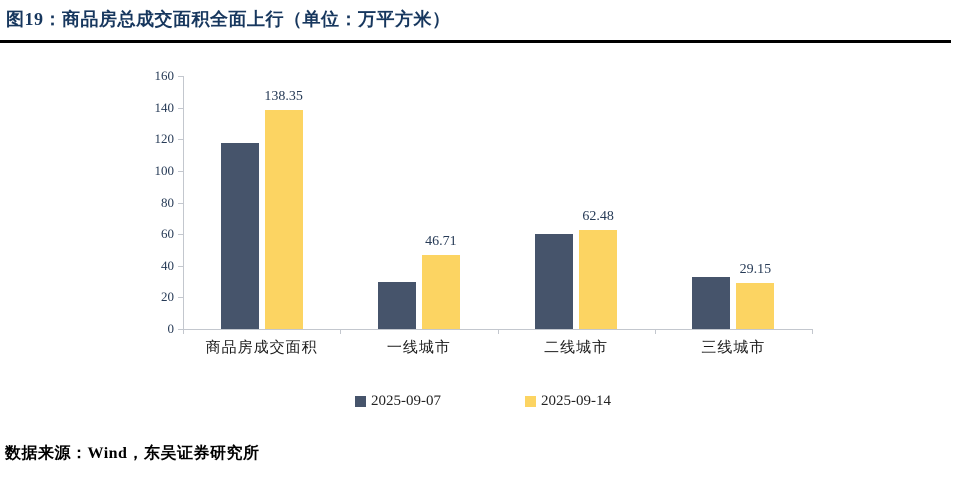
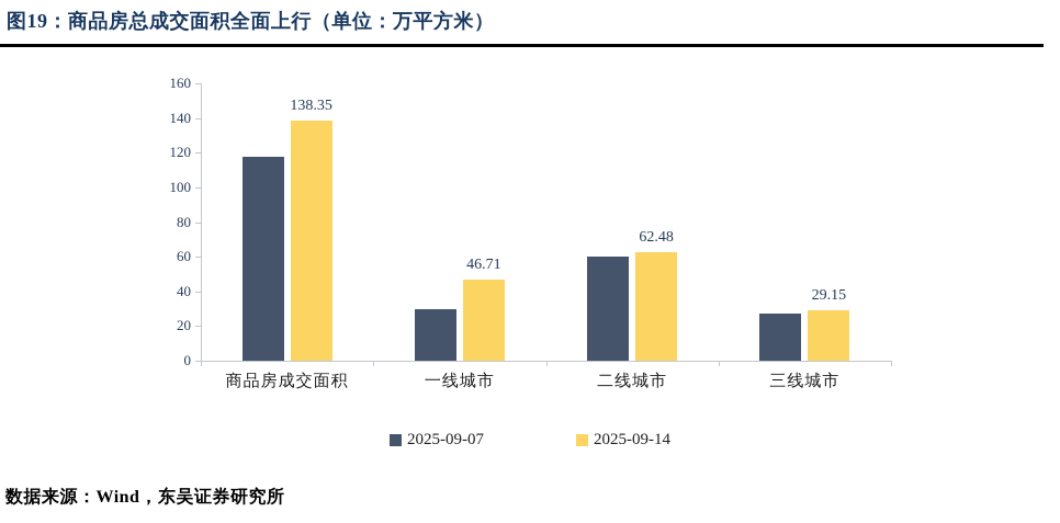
2025-09-07/三线城市: 33 -> 27
